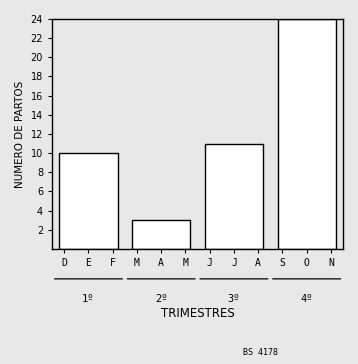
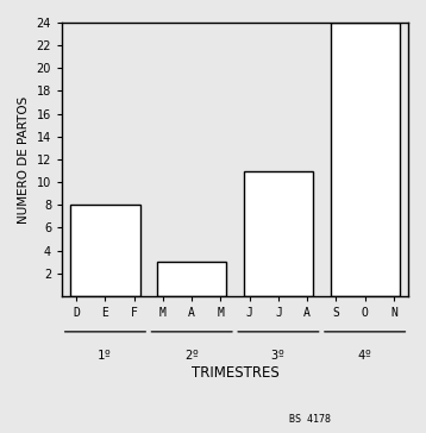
E: 10 -> 8
